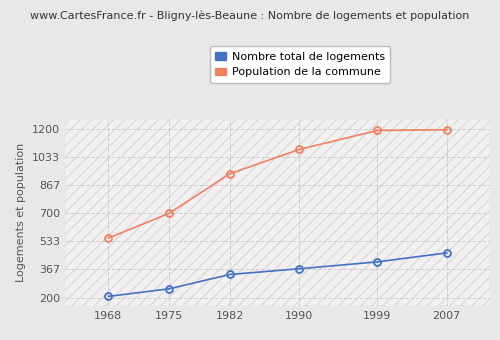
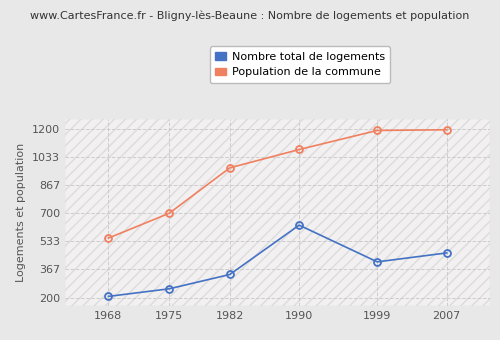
Population de la commune/1982: 940 -> 970
Nombre total de logements/1990: 370 -> 630
